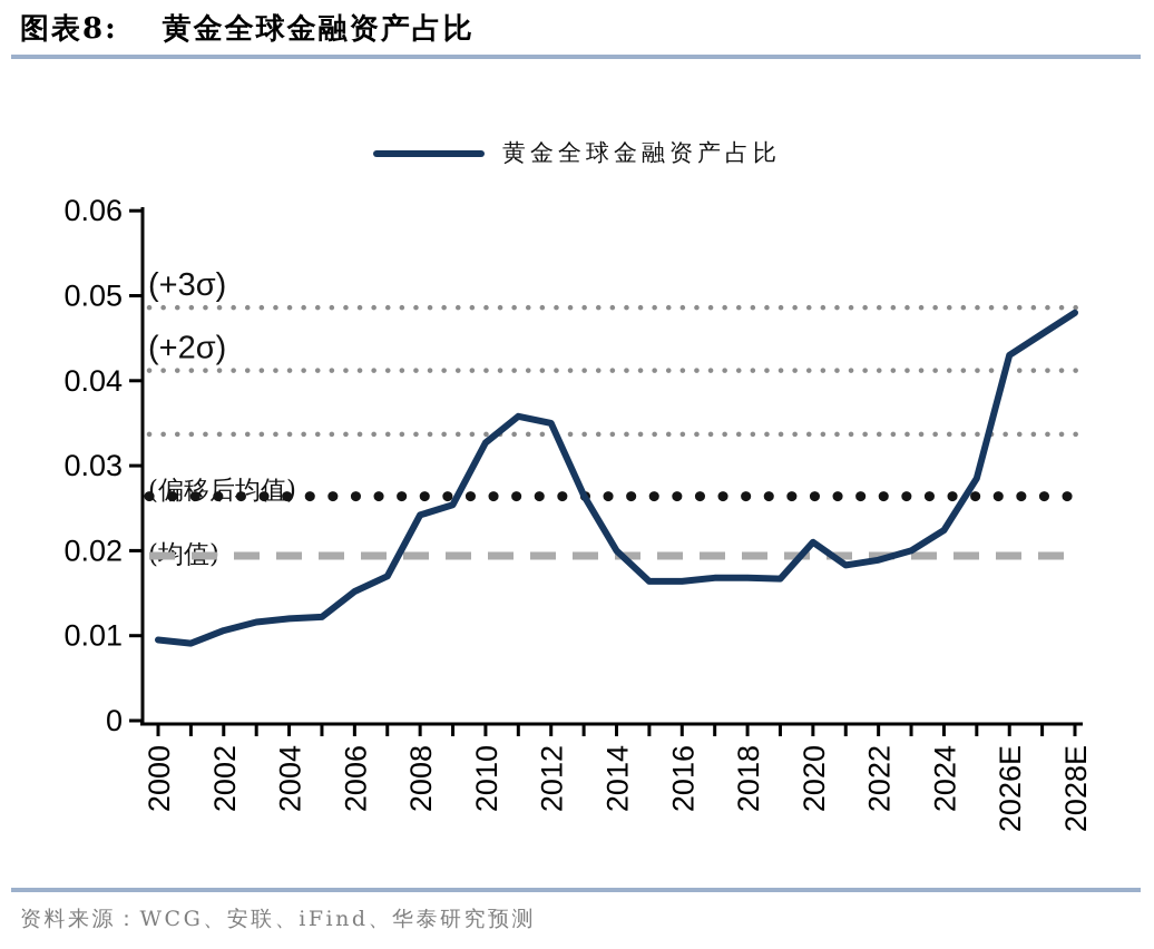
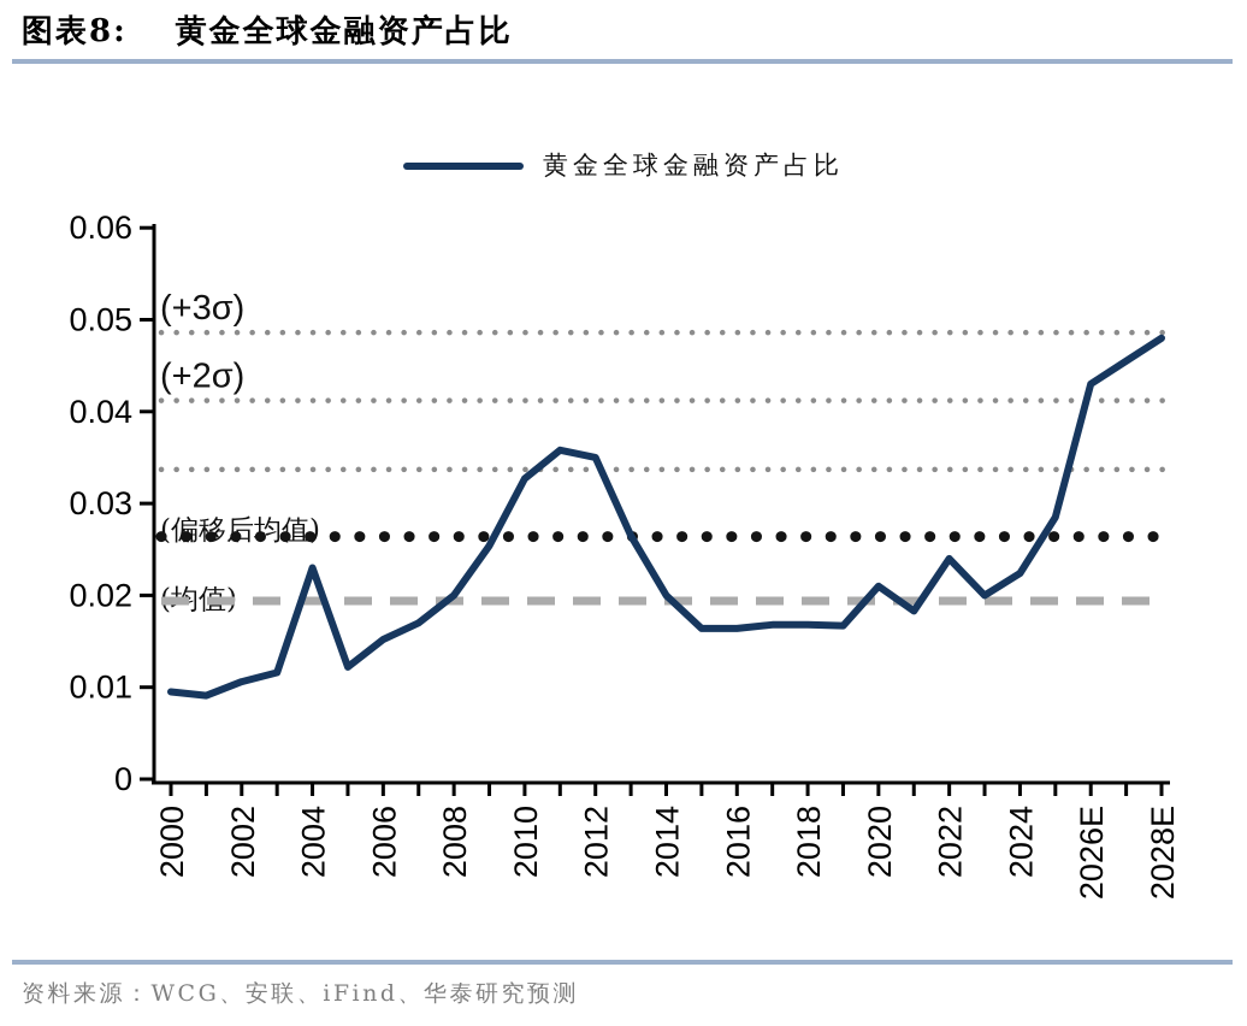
2004: 0.012 -> 0.023
2008: 0.024 -> 0.020
2022: 0.019 -> 0.024
